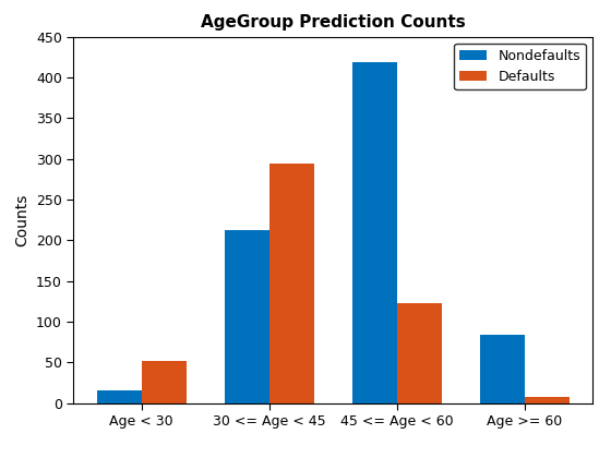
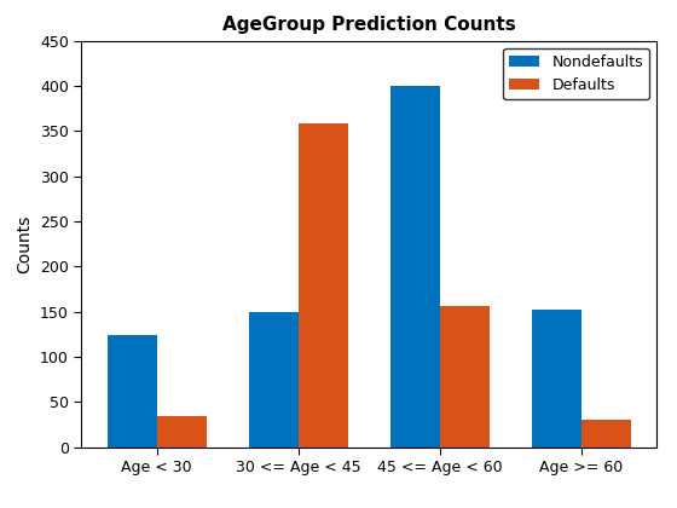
Nondefaults/Age < 30: 15 -> 124
Defaults/Age < 30: 52 -> 34
Nondefaults/30 <= Age < 45: 213 -> 150
Defaults/30 <= Age < 45: 294 -> 358
Nondefaults/45 <= Age < 60: 418 -> 400
Defaults/45 <= Age < 60: 123 -> 156
Nondefaults/Age >= 60: 84 -> 152
Defaults/Age >= 60: 7 -> 30
